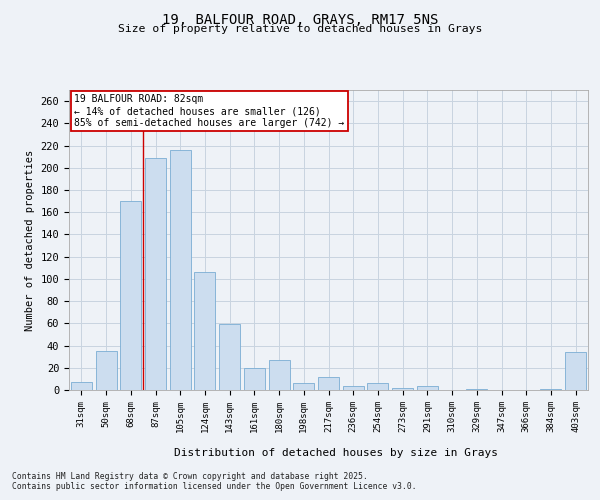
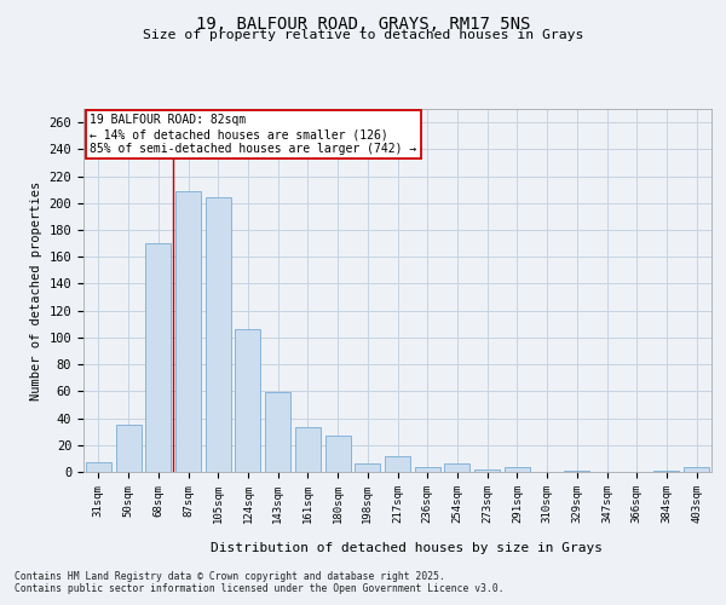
105sqm: 216 -> 204
161sqm: 20 -> 33
403sqm: 34 -> 4
